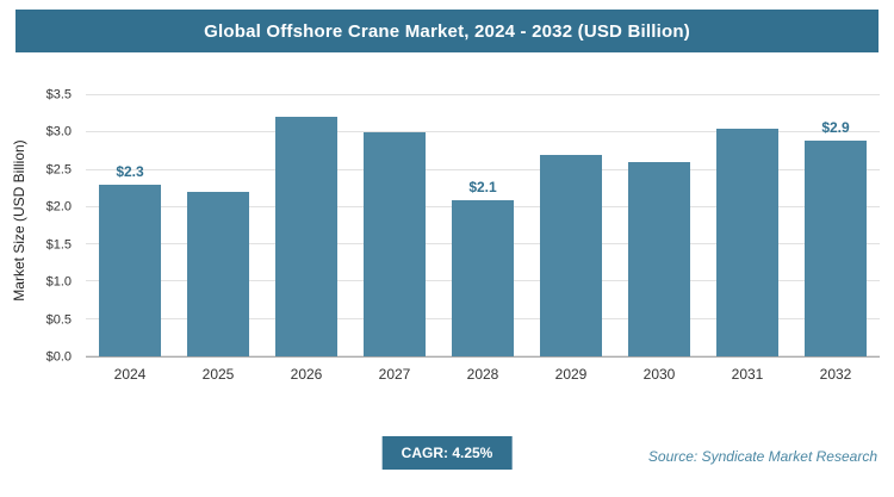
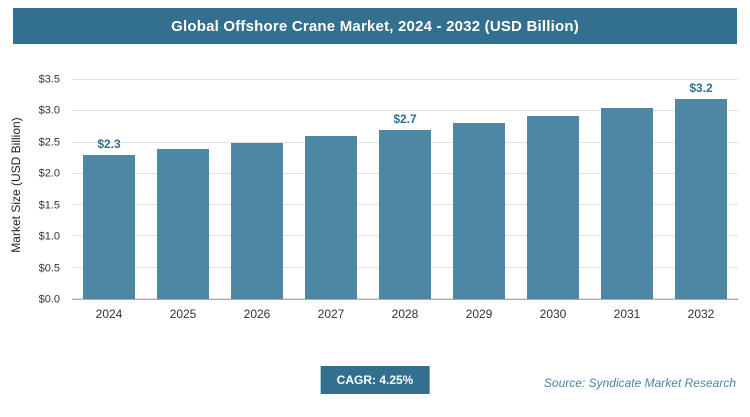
2025: $2.2 -> $2.4
2026: $3.3 -> $2.5
2027: $3.0 -> $2.6
2028: $2.1 -> $2.7
2029: $2.7 -> $2.8
2030: $2.6 -> $2.9
2032: $2.9 -> $3.2
